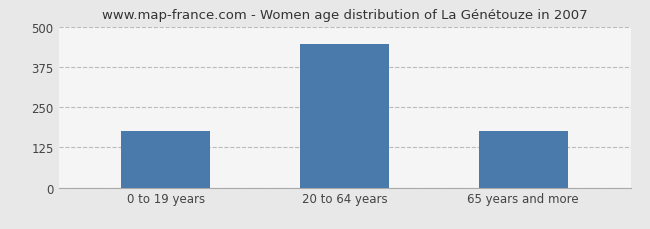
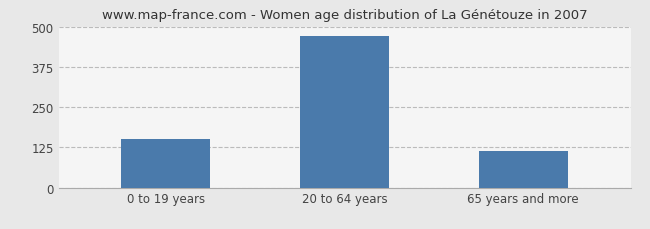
0 to 19 years: 175 -> 150
20 to 64 years: 445 -> 470
65 years and more: 175 -> 115
